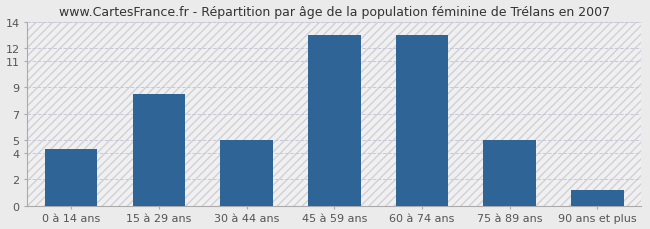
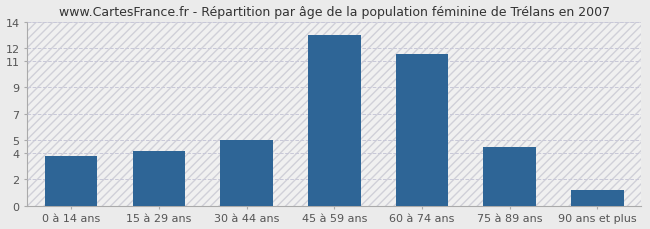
0 à 14 ans: 4.3 -> 3.8
15 à 29 ans: 8.5 -> 4.2
60 à 74 ans: 13.0 -> 11.5
75 à 89 ans: 5.0 -> 4.5
